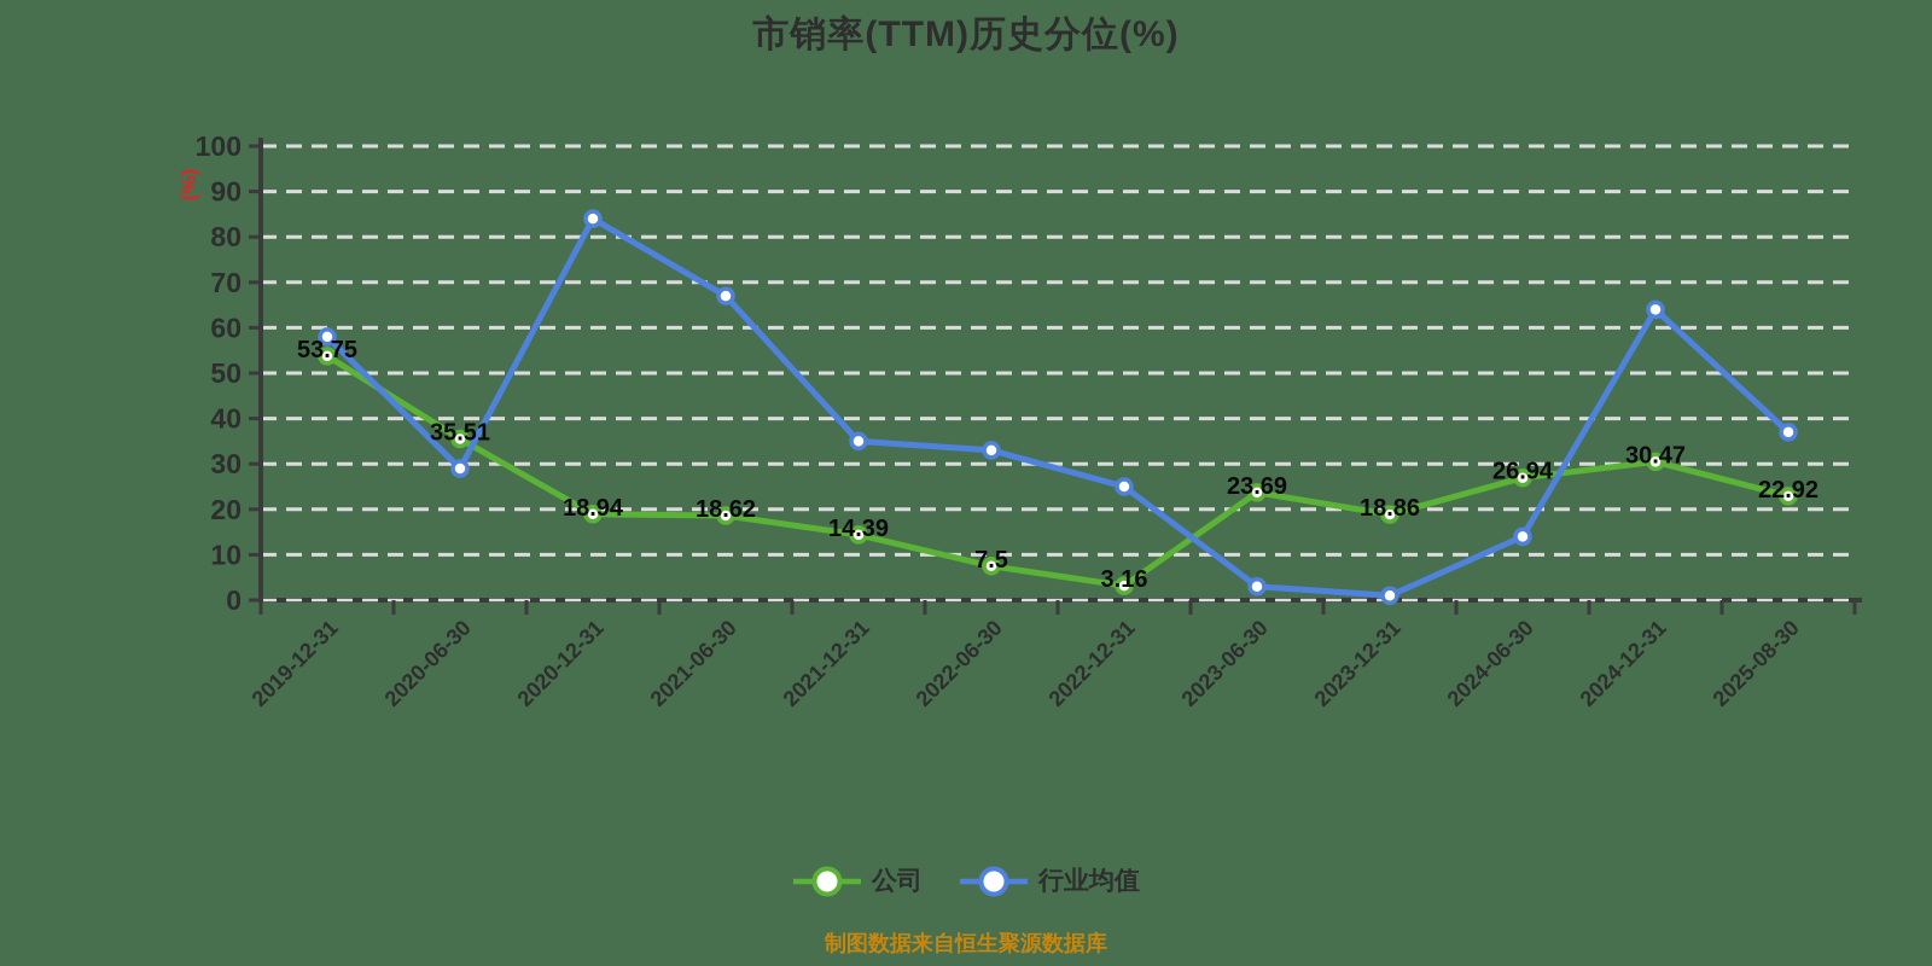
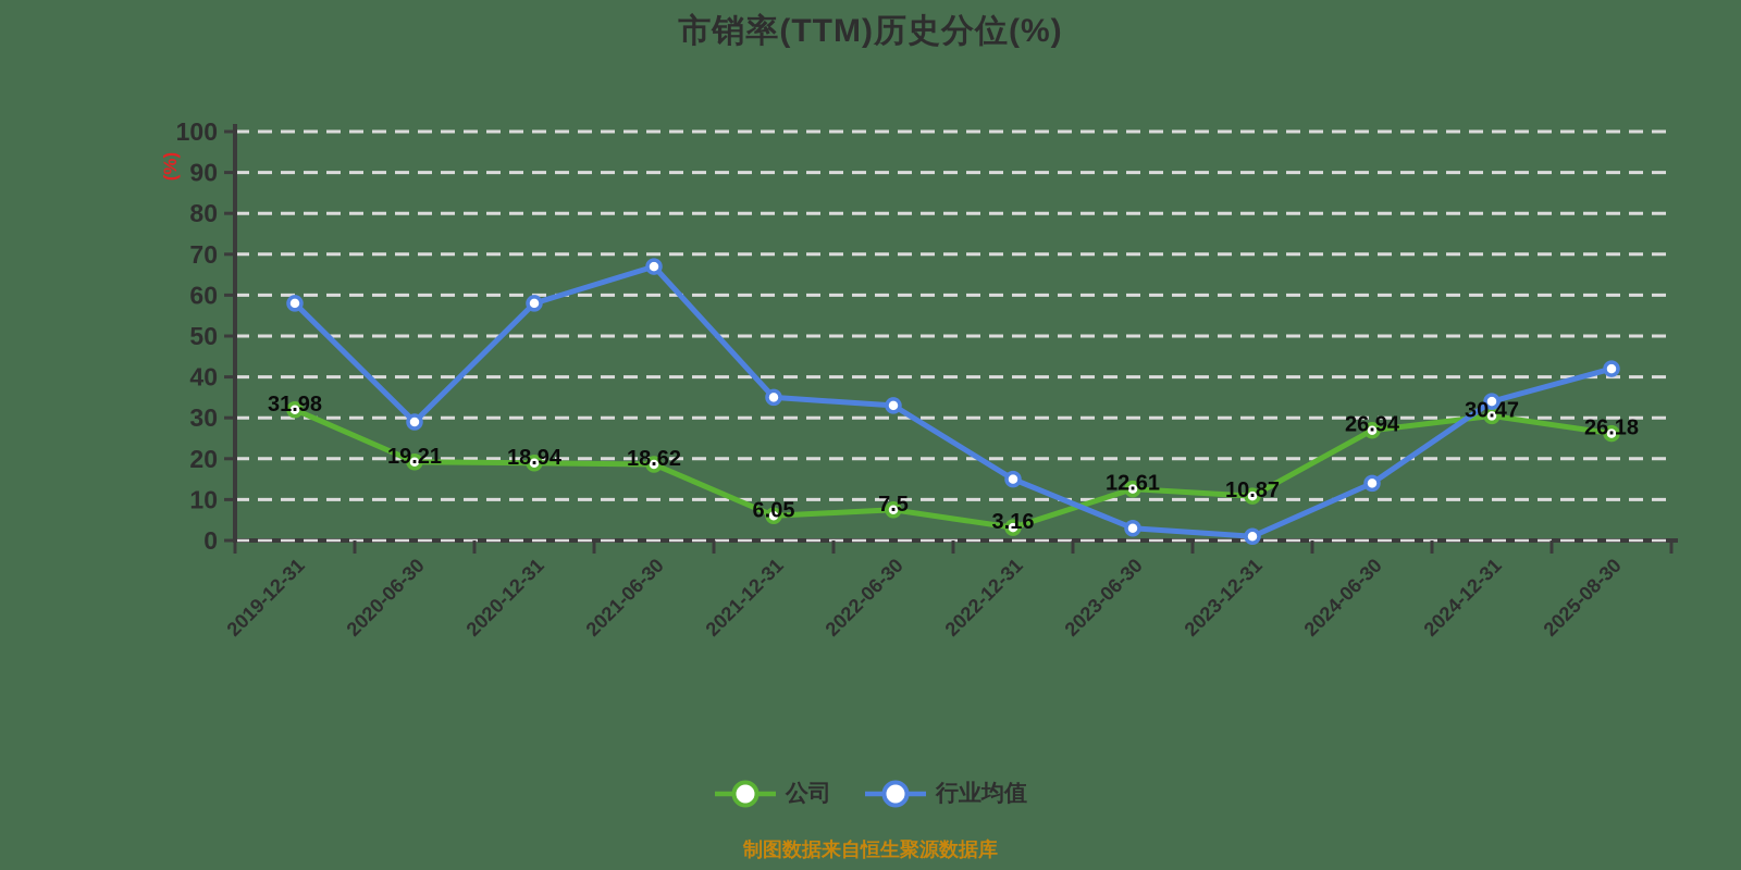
公司/2019-12-31: 53.75 -> 31.98
公司/2020-06-30: 35.51 -> 19.21
行业均值/2020-12-31: 84 -> 58
公司/2021-12-31: 14.39 -> 6.05
行业均值/2022-12-31: 25 -> 15
公司/2023-06-30: 23.69 -> 12.61
公司/2023-12-31: 18.86 -> 10.87
行业均值/2024-12-31: 64 -> 34
公司/2025-08-30: 22.92 -> 26.18
行业均值/2025-08-30: 37 -> 42
